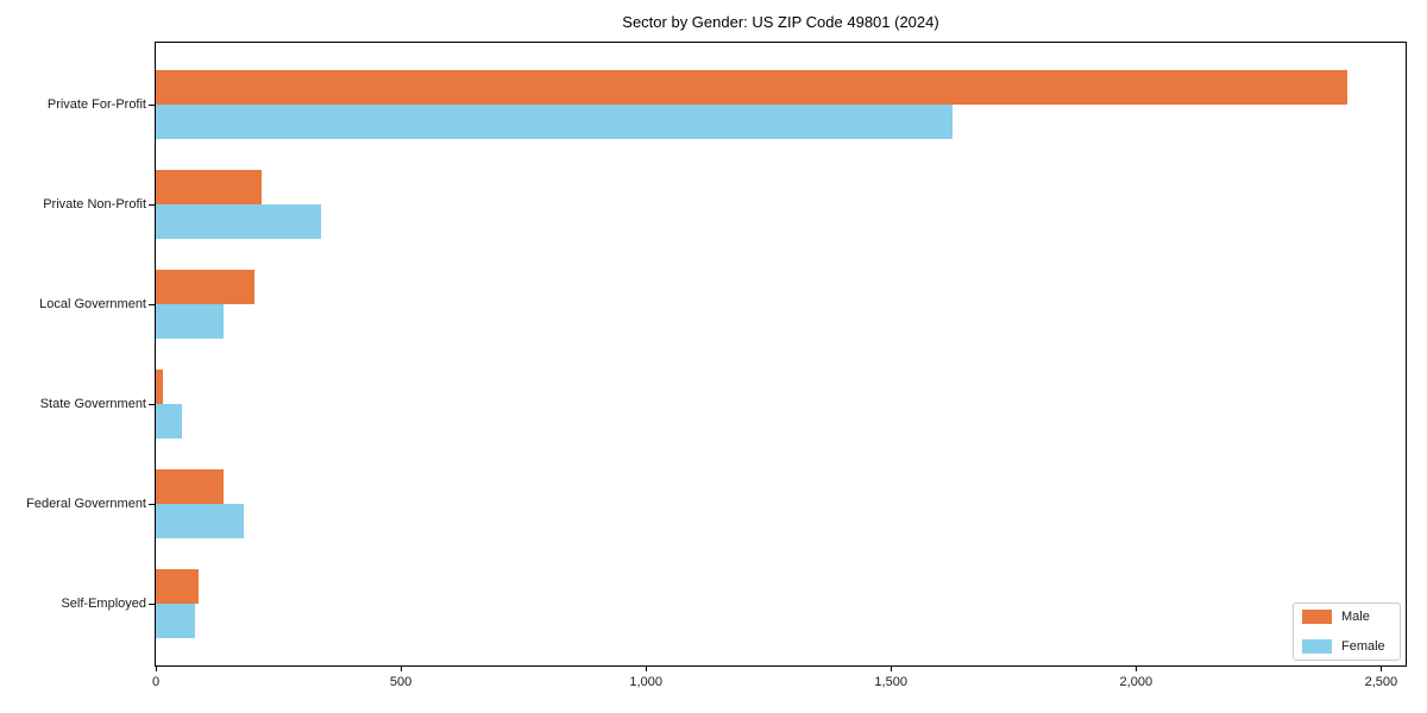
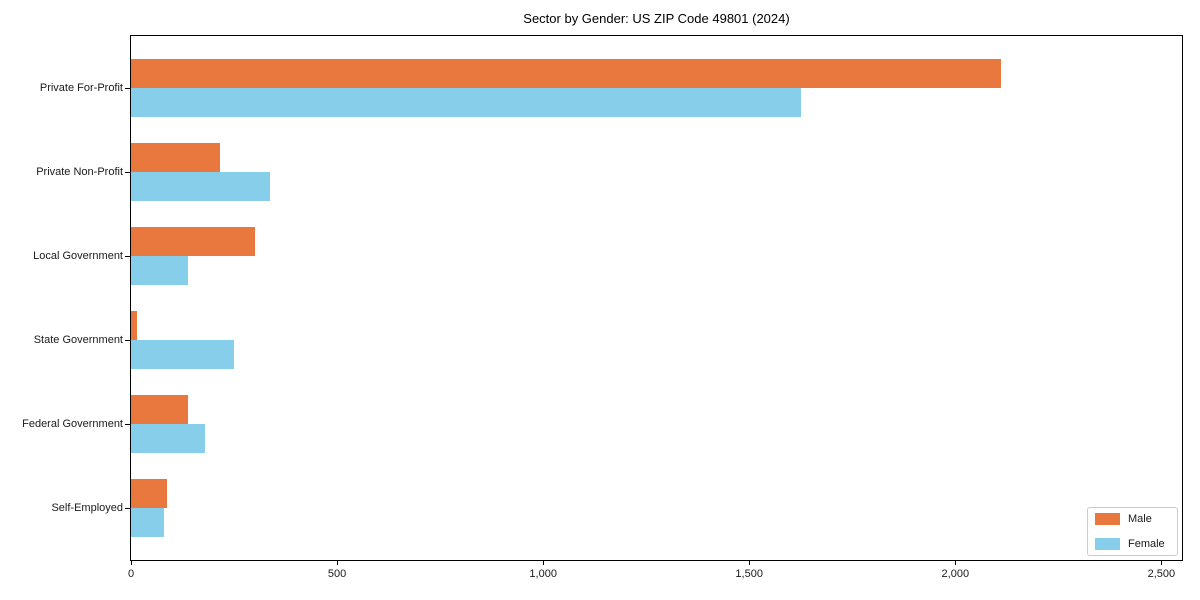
Male/Private For-Profit: 2430 -> 2110
Male/Local Government: 200 -> 300
Female/State Government: 50 -> 250
